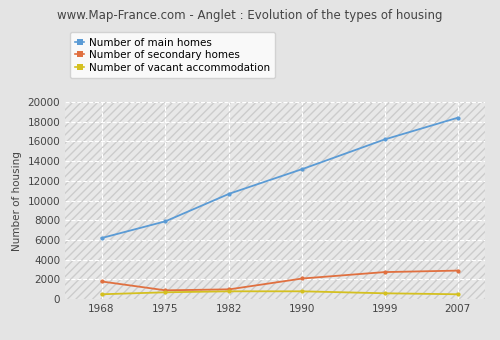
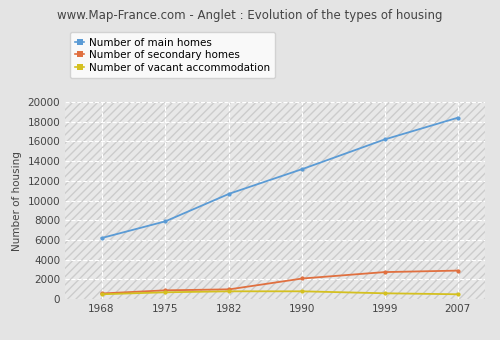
Number of secondary homes/1968: 1800 -> 600
